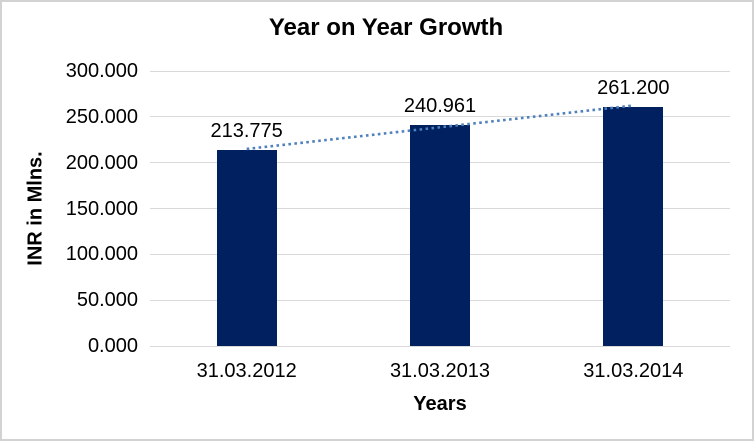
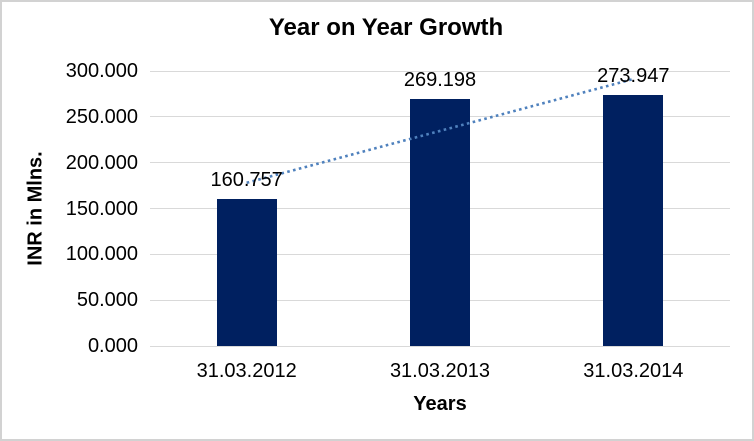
31.03.2012: 213.775 -> 160.757
31.03.2013: 240.961 -> 269.198
31.03.2014: 261.200 -> 273.947
